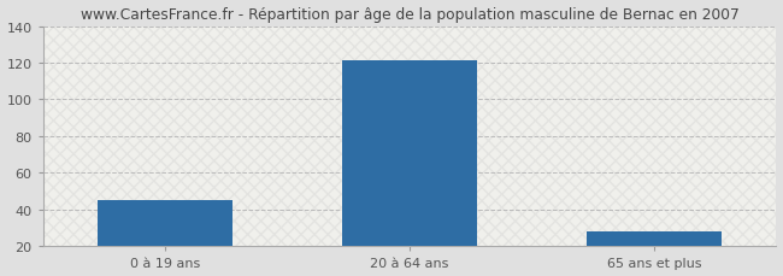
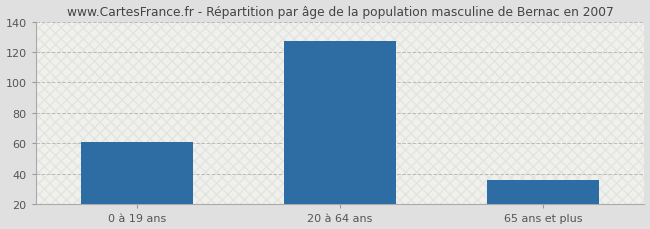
0 à 19 ans: 45 -> 61
20 à 64 ans: 121 -> 127
65 ans et plus: 28 -> 36
